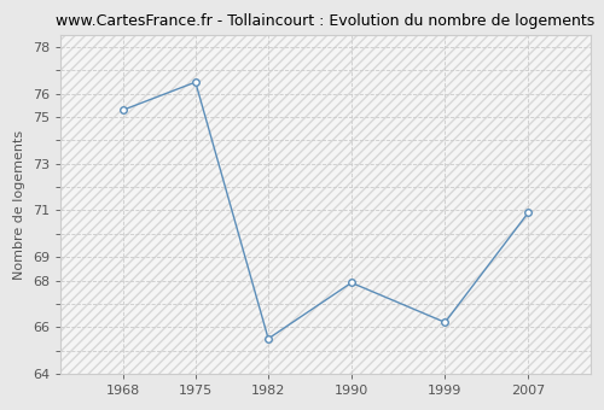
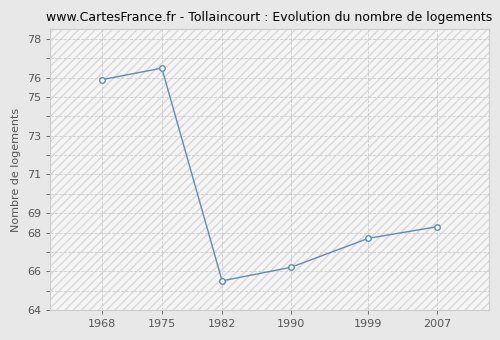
1968: 75.3 -> 75.9
1990: 67.9 -> 66.2
1999: 66.2 -> 67.7
2007: 70.9 -> 68.3
